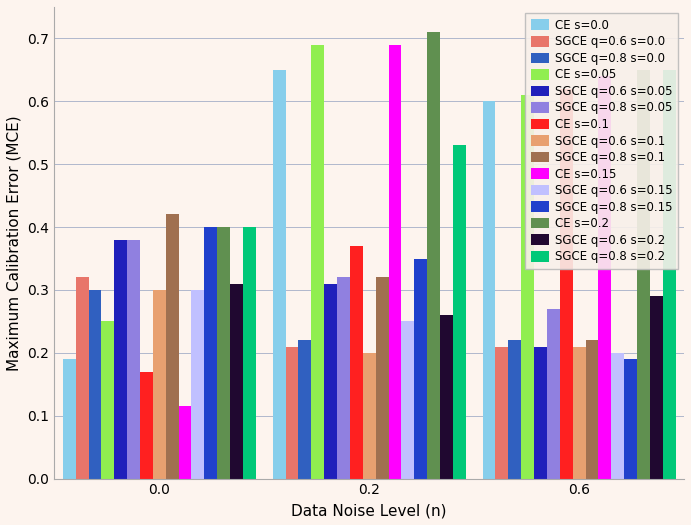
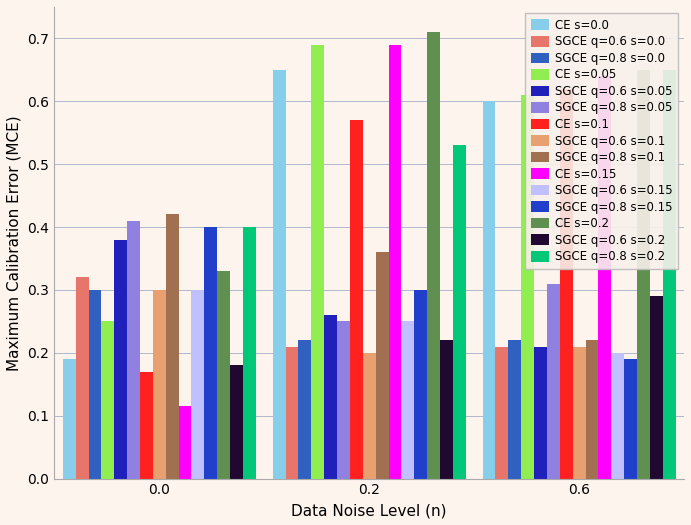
SGCE q=0.8 s=0.05/0.0: 0.38 -> 0.41
CE s=0.2/0.0: 0.40 -> 0.33
SGCE q=0.6 s=0.2/0.0: 0.31 -> 0.18
SGCE q=0.6 s=0.05/0.2: 0.31 -> 0.26
SGCE q=0.8 s=0.05/0.2: 0.32 -> 0.25
CE s=0.1/0.2: 0.37 -> 0.57
SGCE q=0.8 s=0.1/0.2: 0.32 -> 0.36
SGCE q=0.8 s=0.15/0.2: 0.35 -> 0.30
SGCE q=0.6 s=0.2/0.2: 0.26 -> 0.22
SGCE q=0.8 s=0.05/0.6: 0.27 -> 0.31
